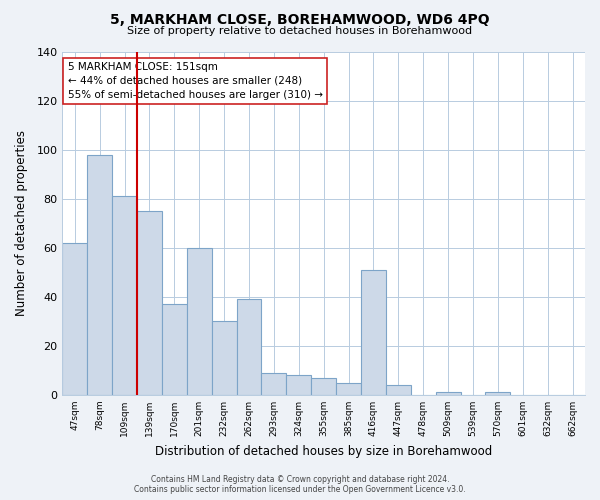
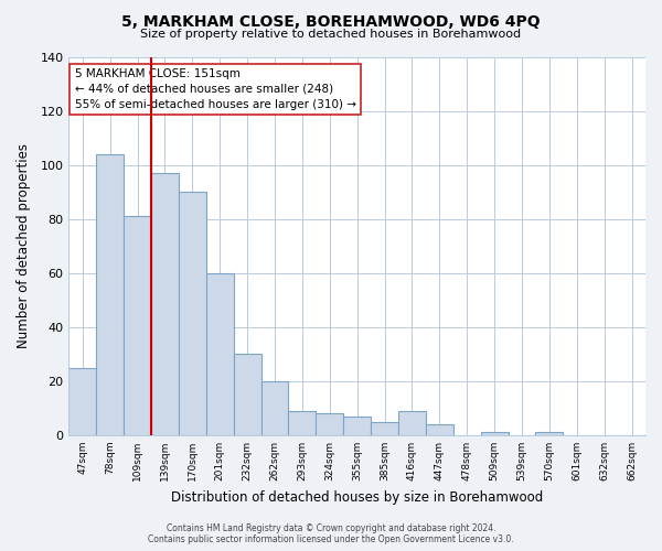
47sqm: 62 -> 25
78sqm: 98 -> 104
139sqm: 75 -> 97
170sqm: 37 -> 90
262sqm: 39 -> 20
416sqm: 51 -> 9
